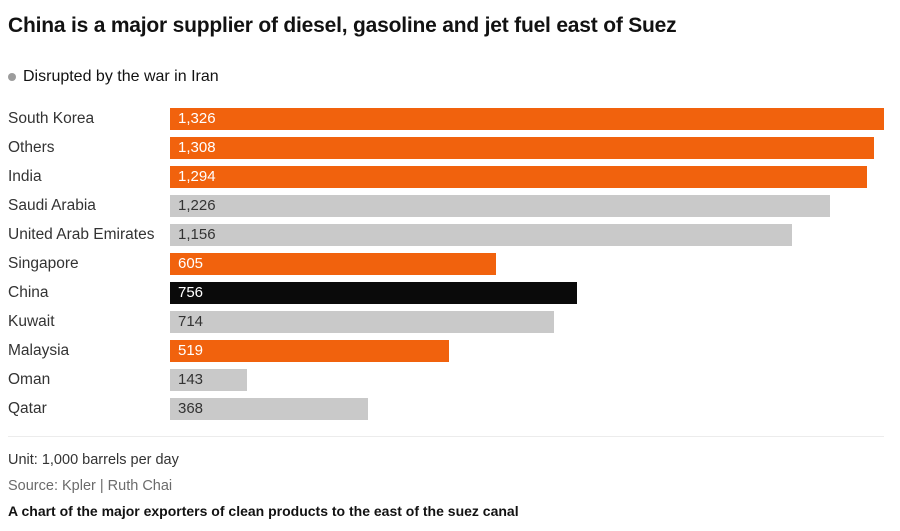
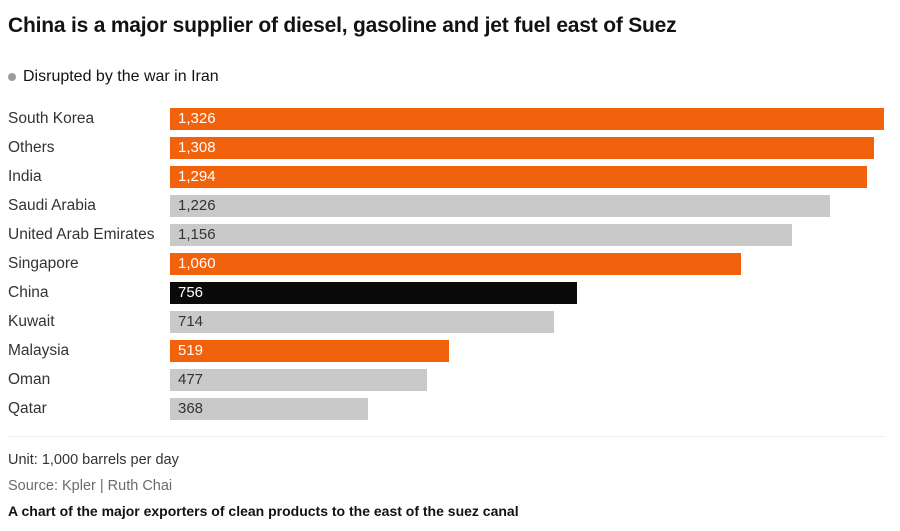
Singapore: 605 -> 1,060
Oman: 143 -> 477
